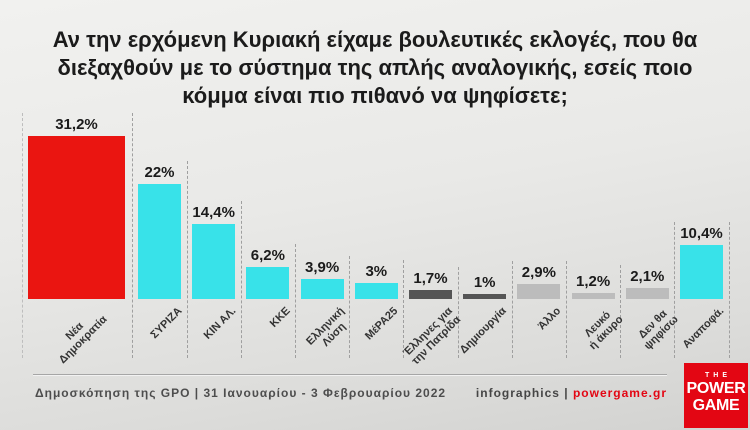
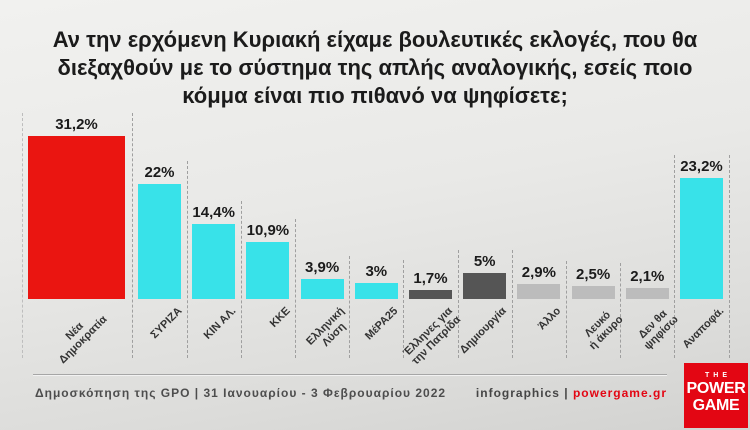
ΚΚΕ: 6,2% -> 10,9%
Δημιουργία: 1% -> 5%
Λευκό ή άκυρο: 1,2% -> 2,5%
Αναποφά.: 10,4% -> 23,2%
